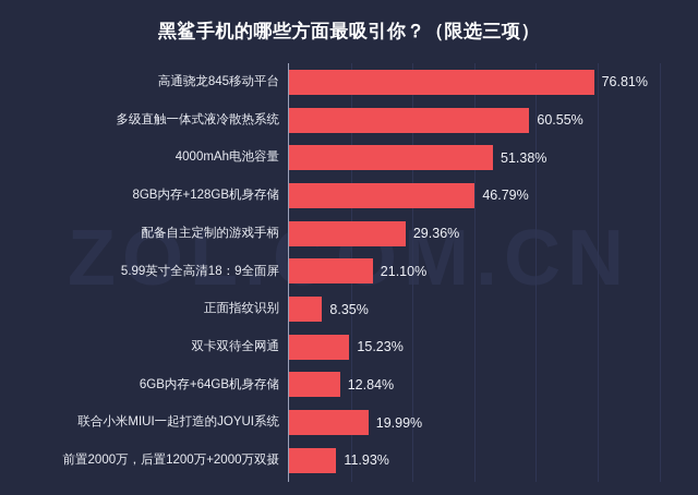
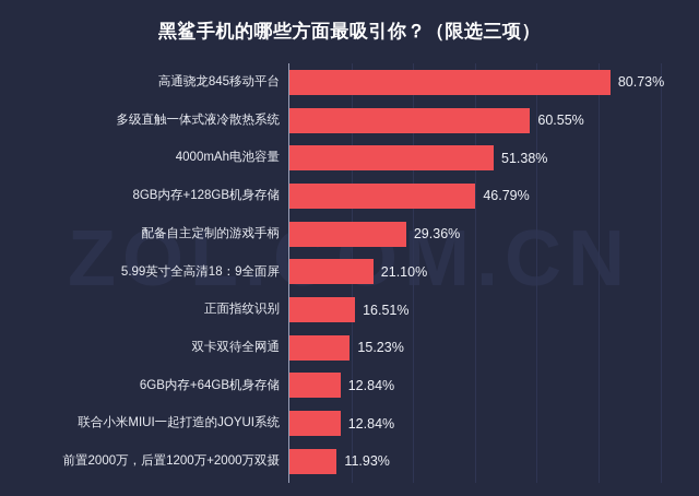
高通骁龙845移动平台: 76.81% -> 80.73%
正面指纹识别: 8.35% -> 16.51%
联合小米MIUI一起打造的JOYUI系统: 19.99% -> 12.84%
